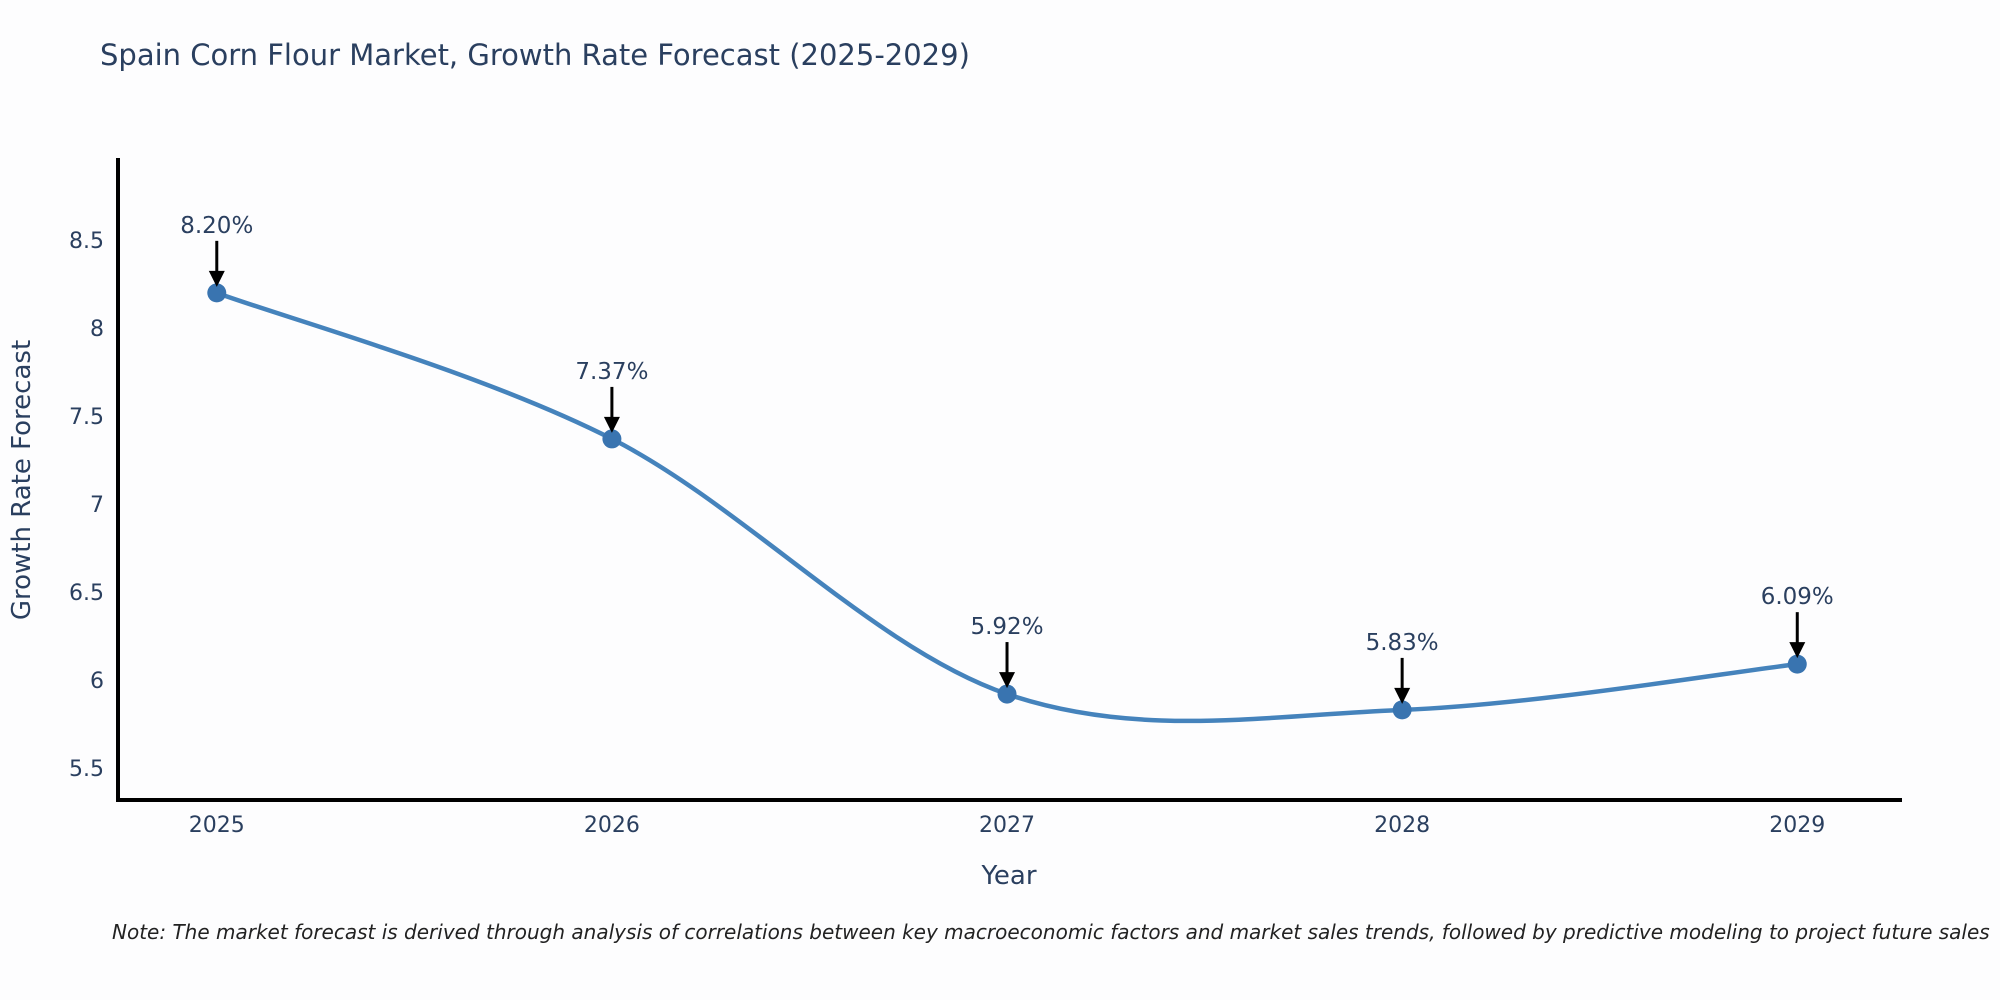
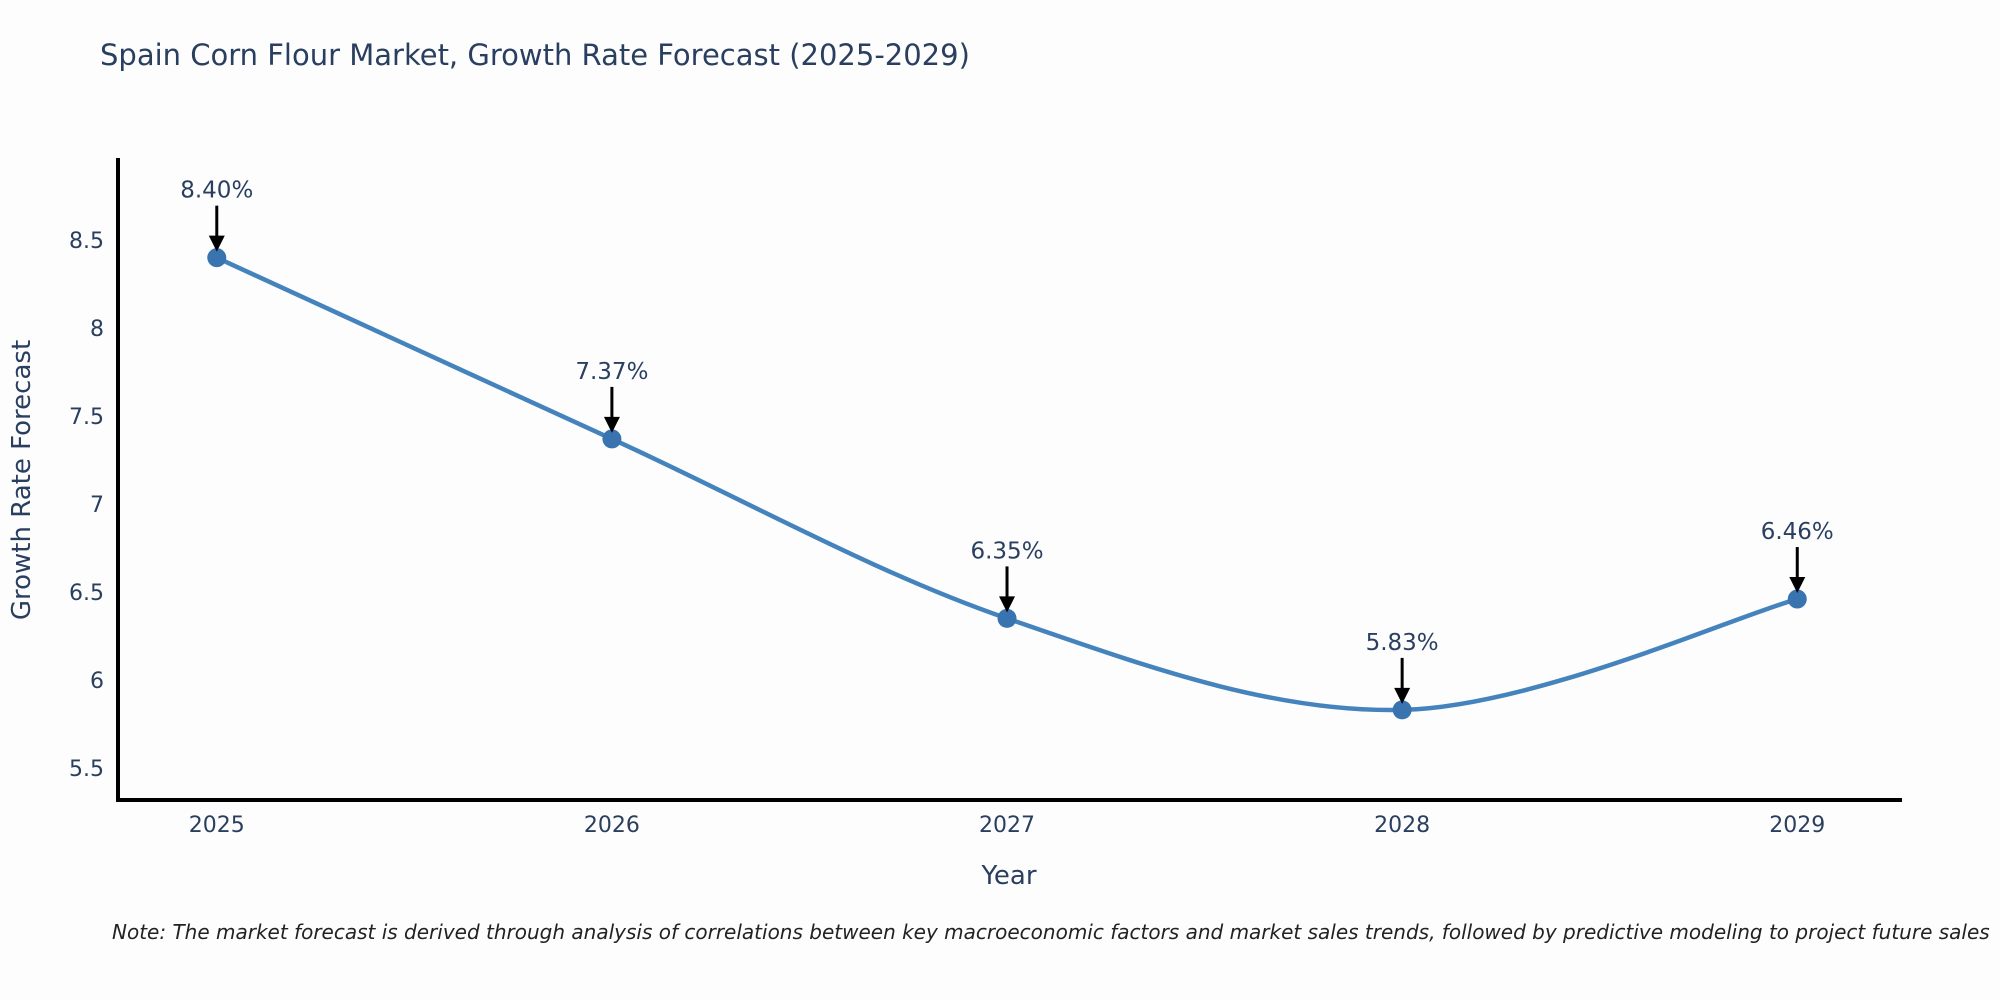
2025: 8.20% -> 8.40%
2027: 5.92% -> 6.35%
2029: 6.09% -> 6.46%
